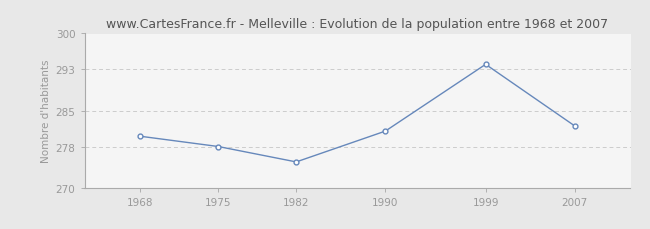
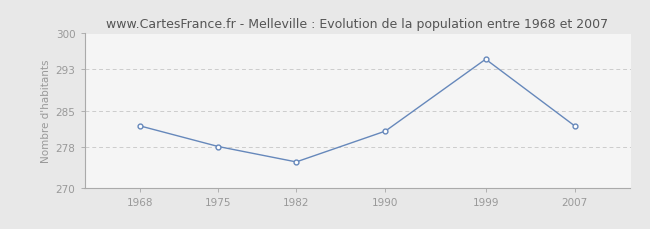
1968: 280 -> 282
1999: 294 -> 295
